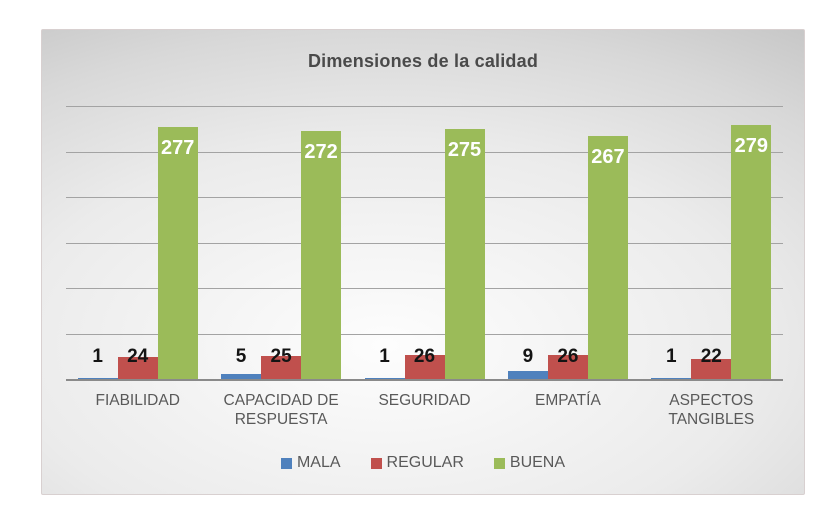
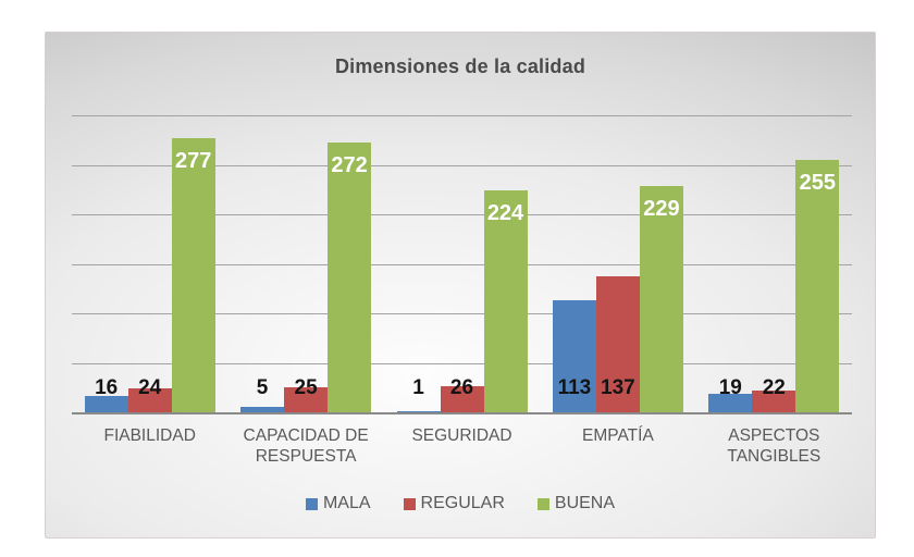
MALA/FIABILIDAD: 1 -> 16
BUENA/SEGURIDAD: 275 -> 224
MALA/EMPATÍA: 9 -> 113
REGULAR/EMPATÍA: 26 -> 137
BUENA/EMPATÍA: 267 -> 229
MALA/ASPECTOS TANGIBLES: 1 -> 19
BUENA/ASPECTOS TANGIBLES: 279 -> 255
